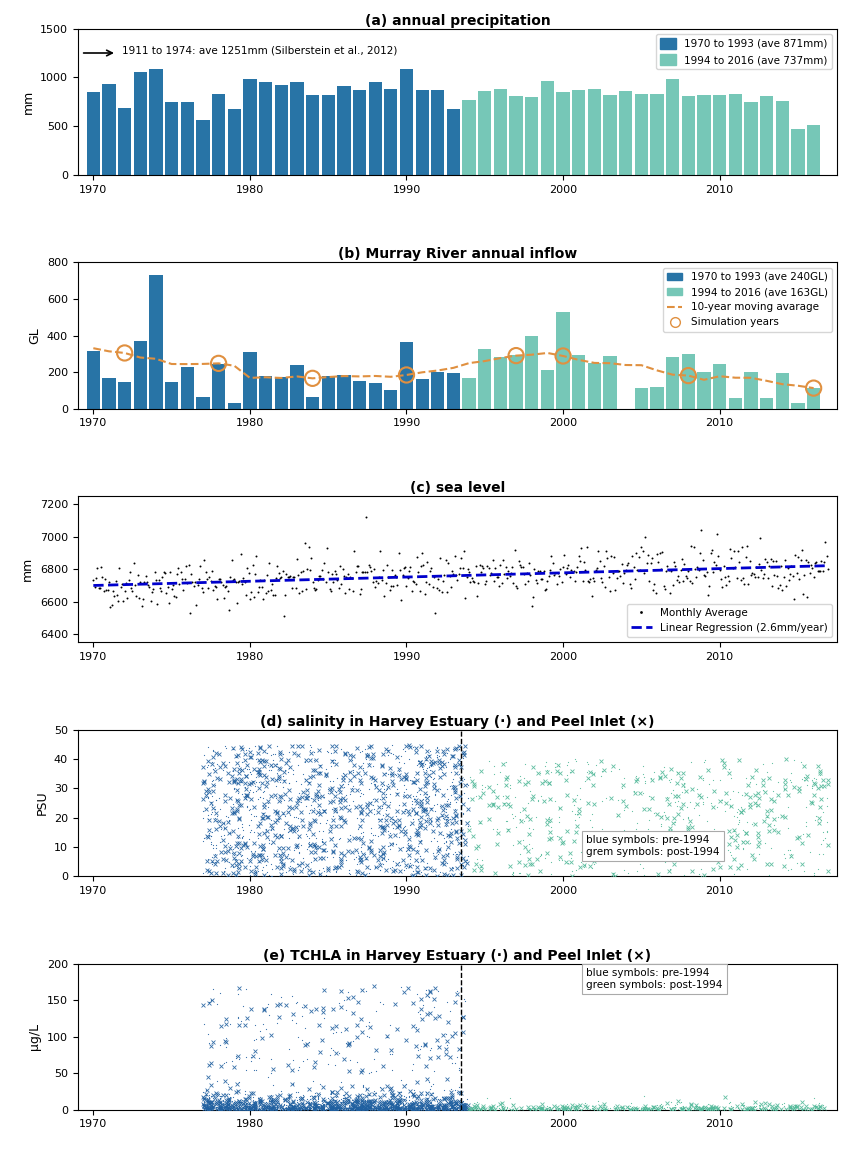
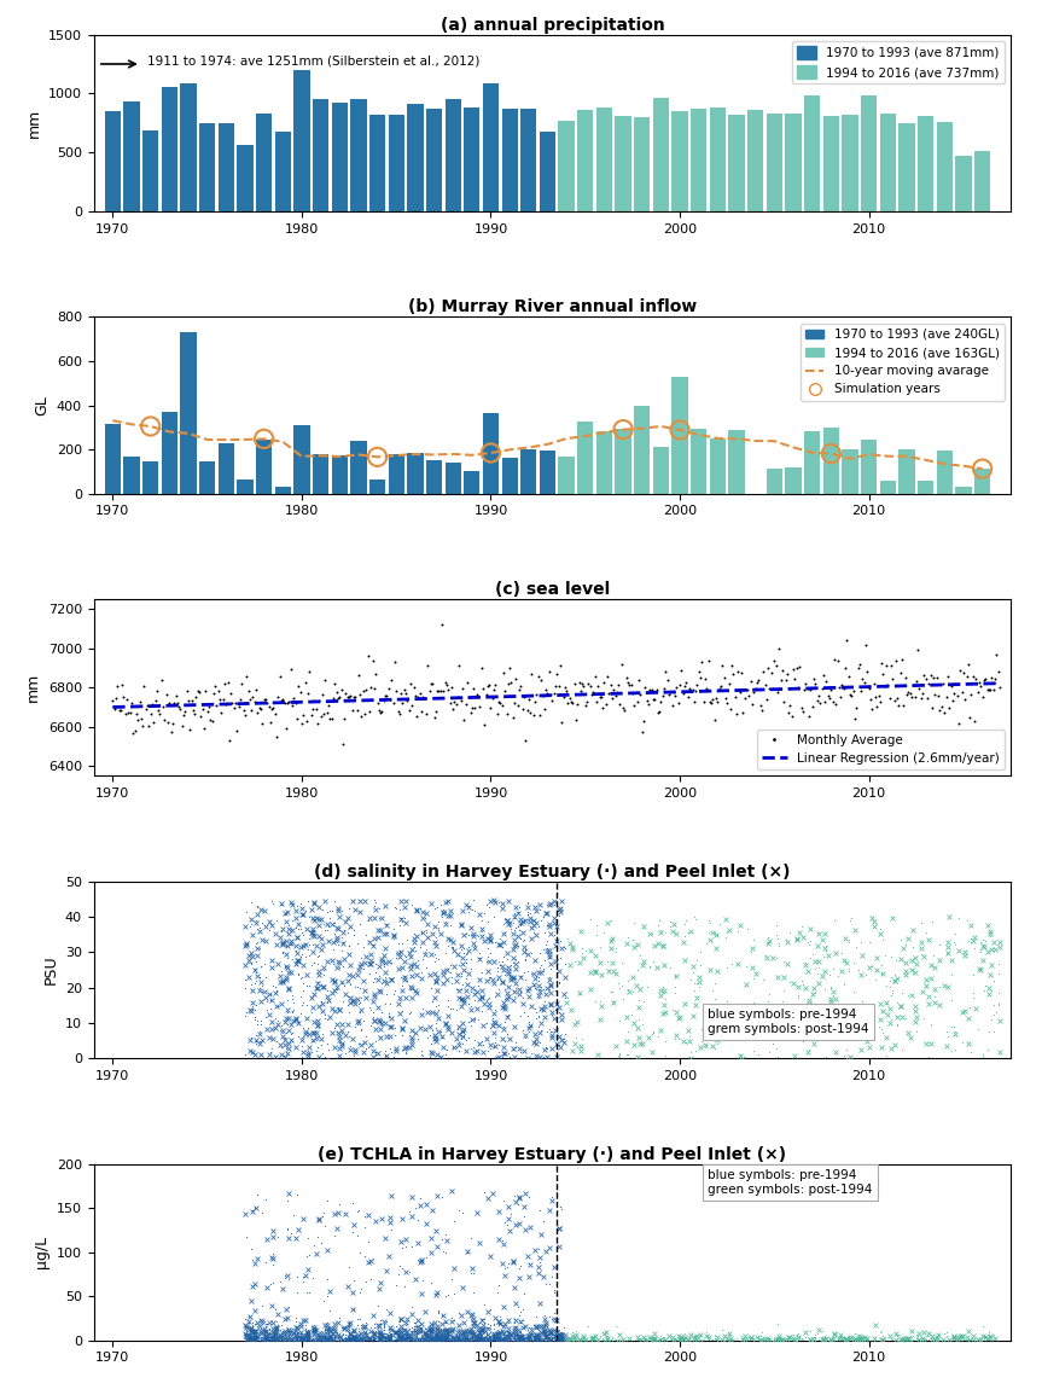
(a) annual precipitation/1980: 980 -> 1200
(a) annual precipitation/2010: 820 -> 980
